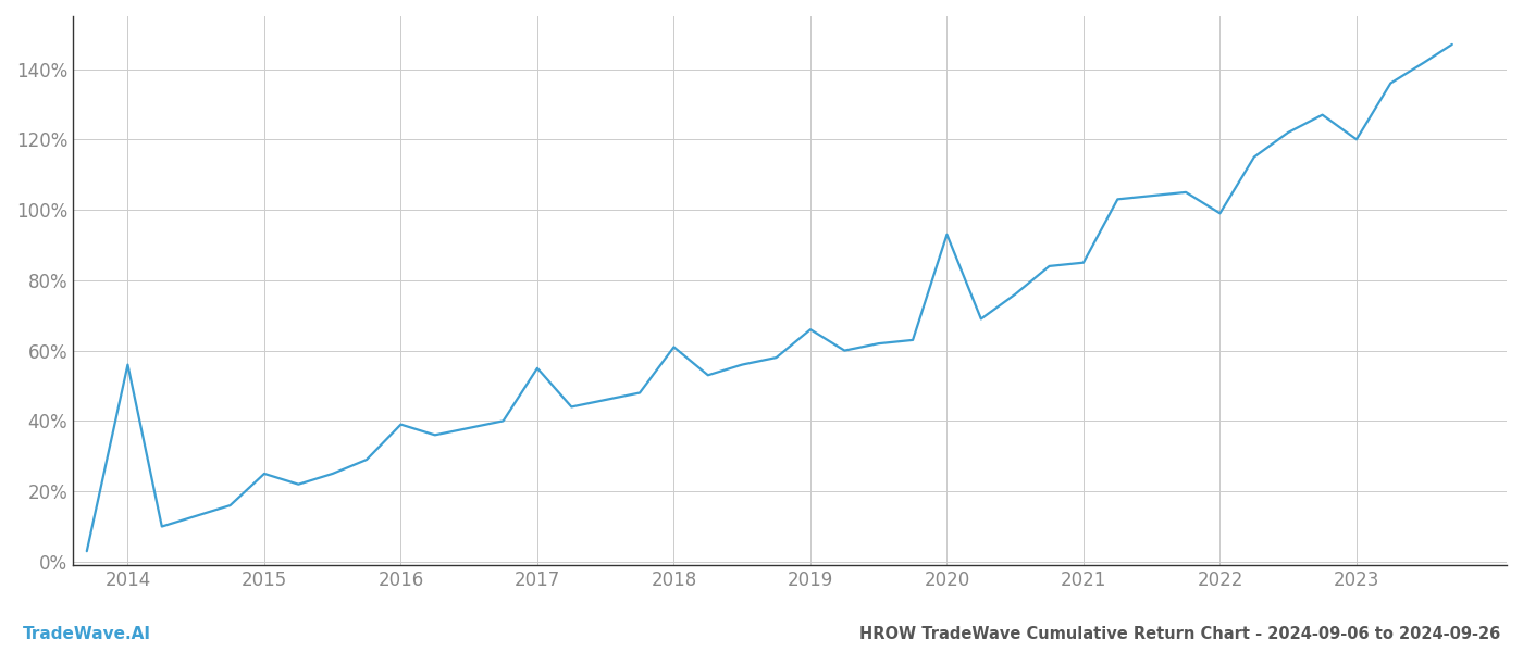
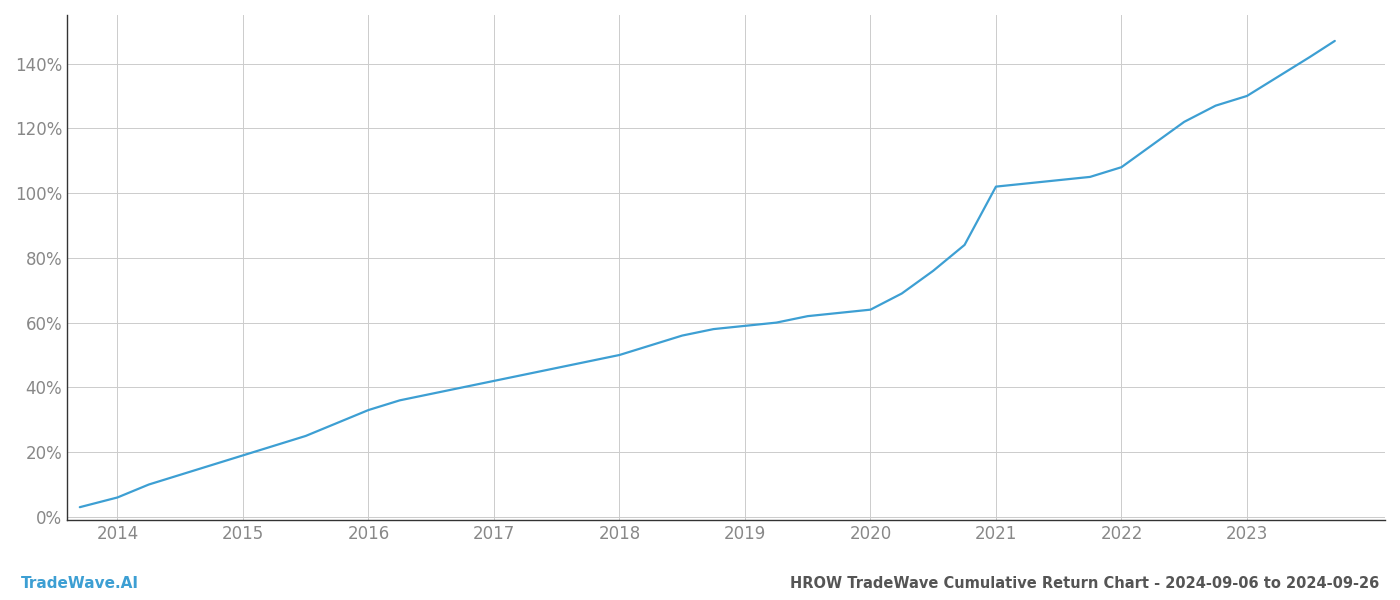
2014: 56% -> 6%
2015: 25% -> 19%
2016: 39% -> 33%
2017: 55% -> 42%
2018: 61% -> 50%
2019: 66% -> 59%
2020: 93% -> 64%
2021: 85% -> 102%
2022: 99% -> 108%
2023: 120% -> 130%
